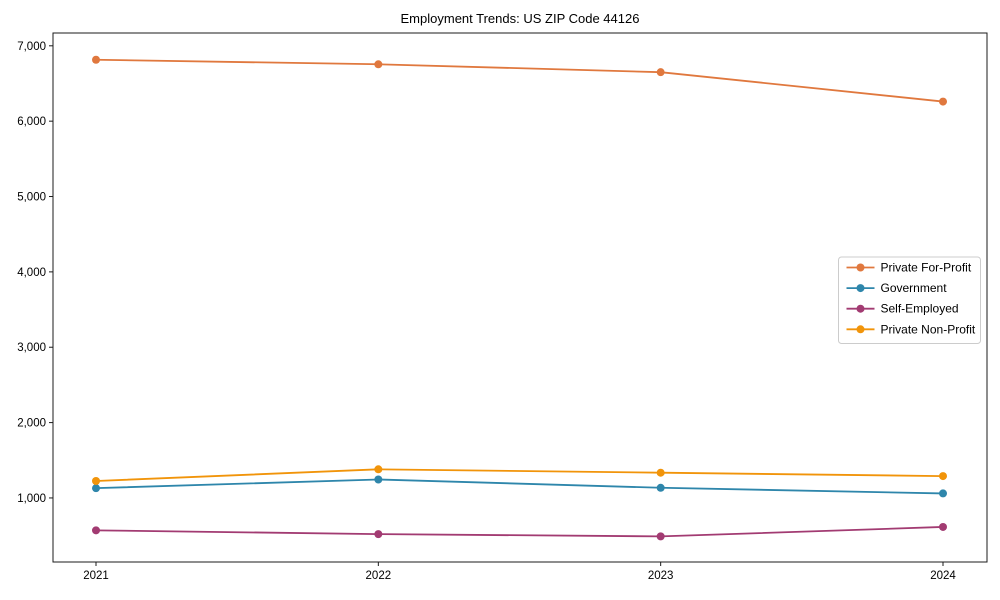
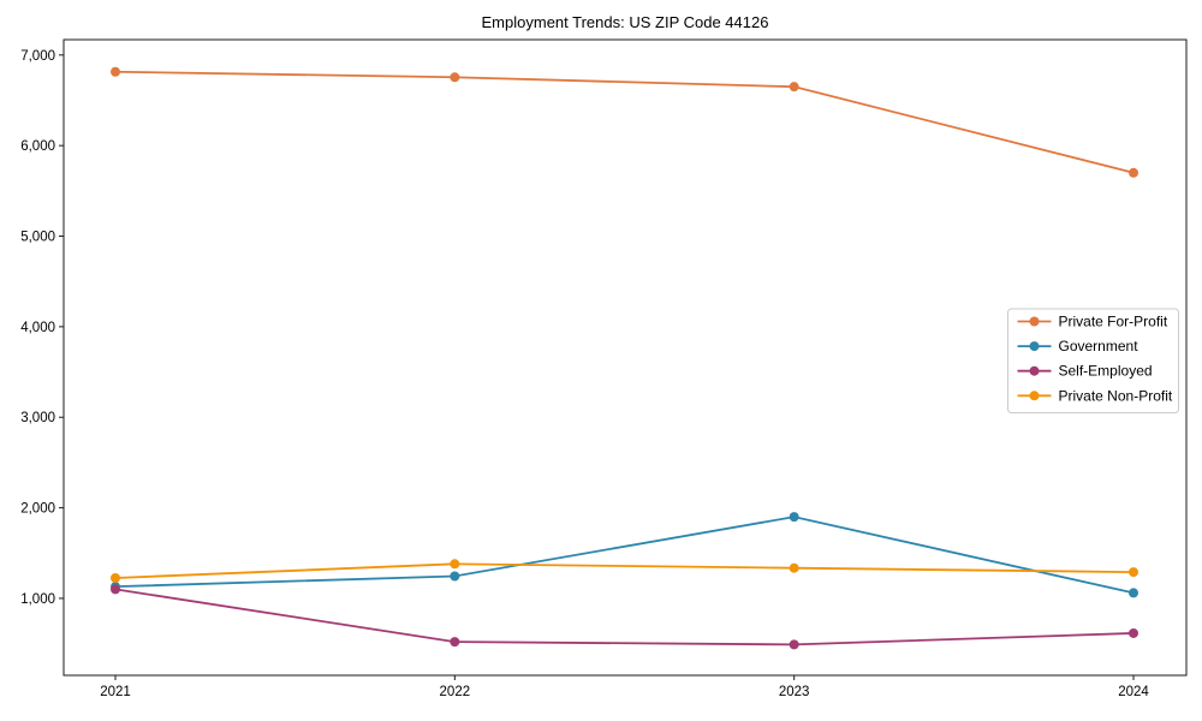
Self-Employed/2021: 600 -> 1100
Government/2023: 1100 -> 1900
Private For-Profit/2024: 6300 -> 5700
